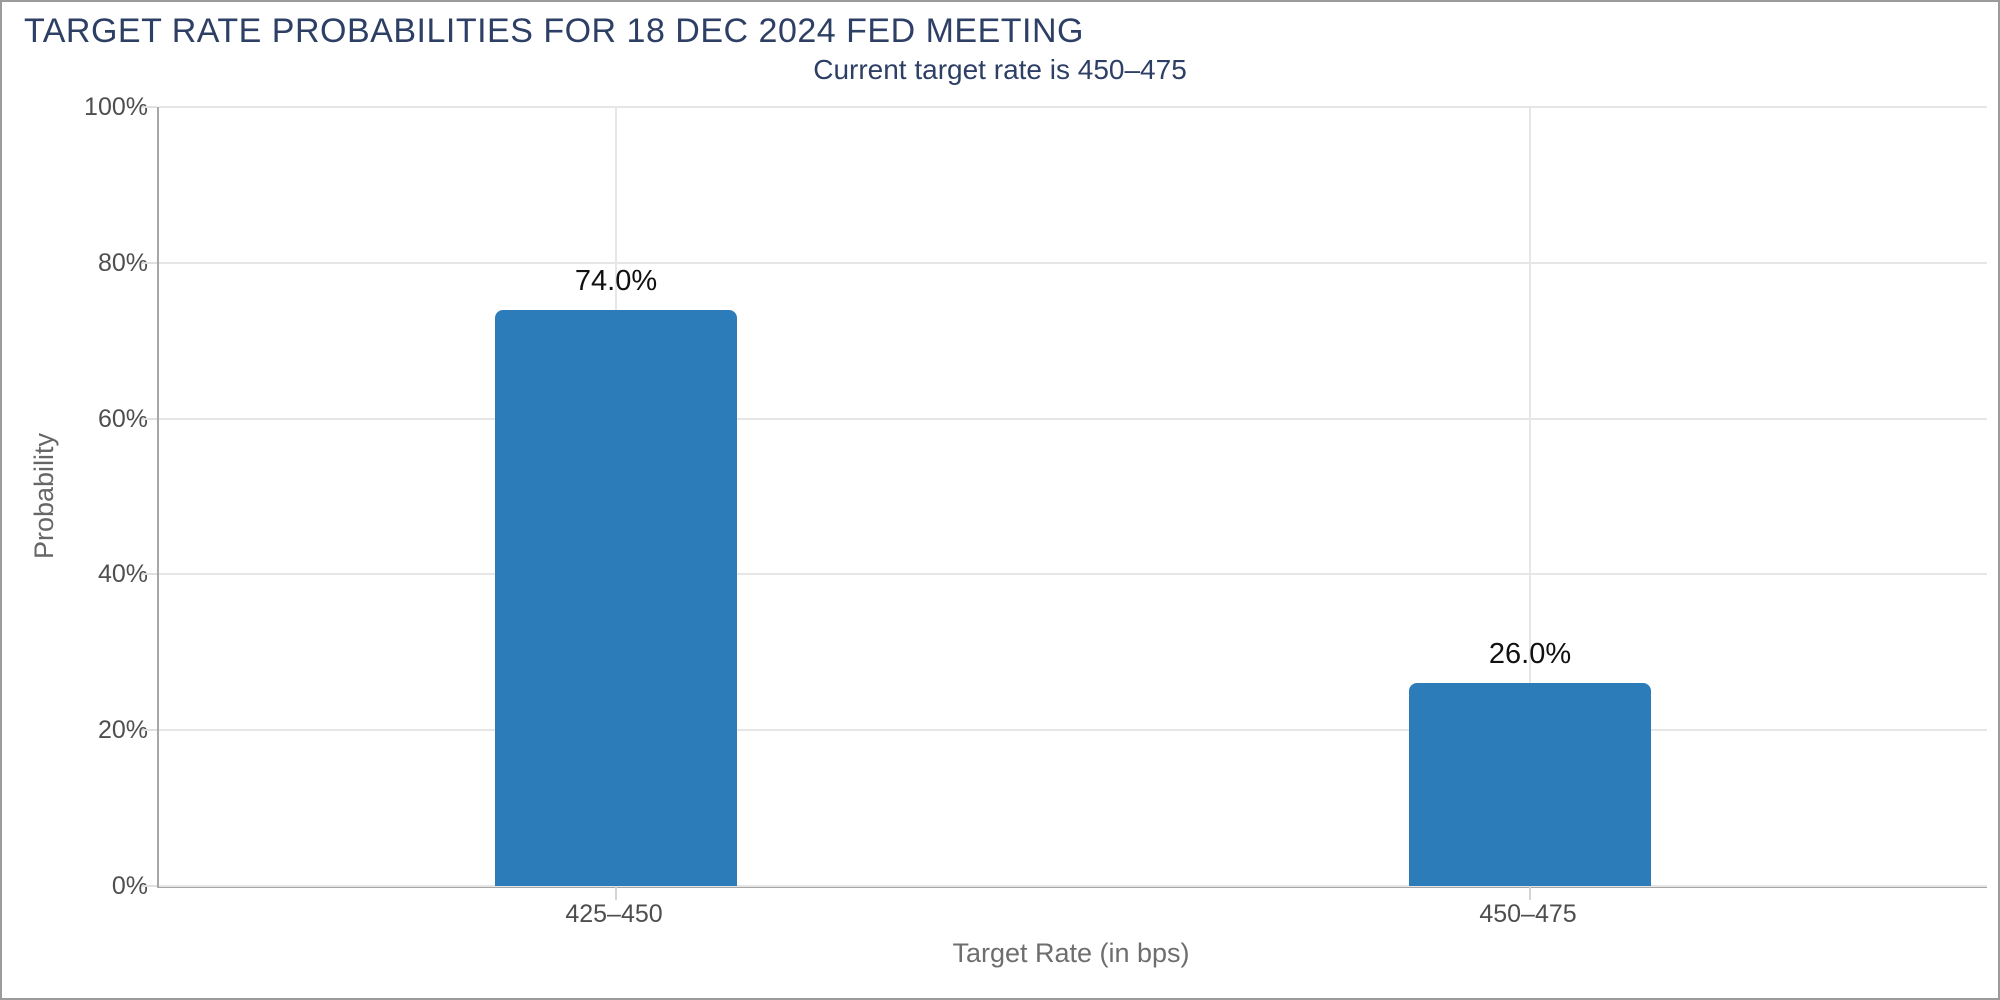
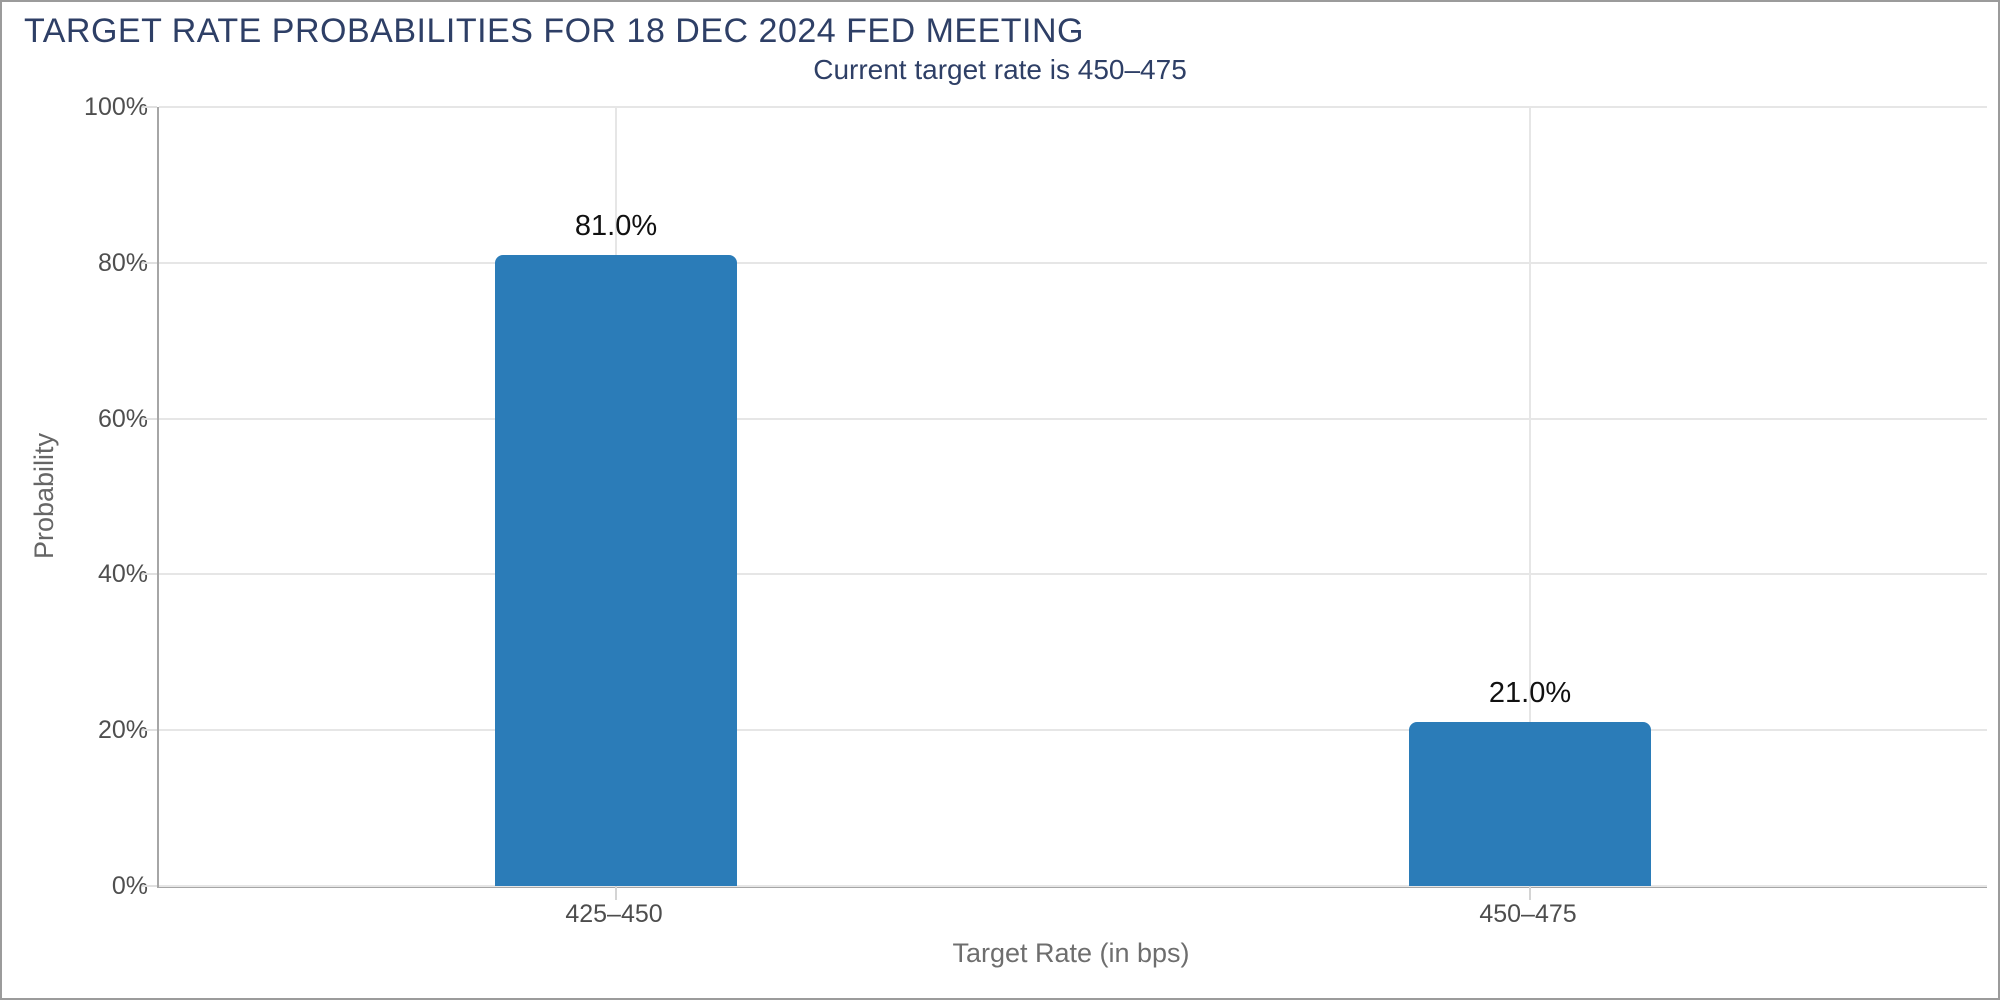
425–450: 74.0% -> 81.0%
450–475: 26.0% -> 21.0%
